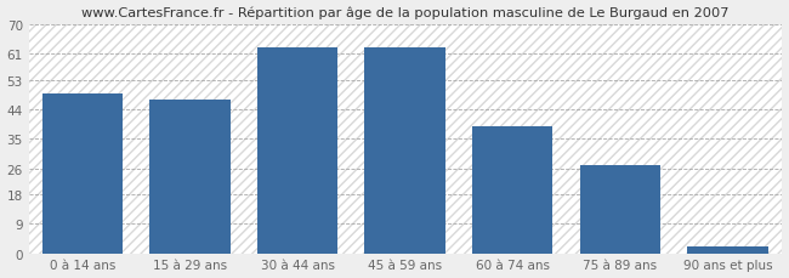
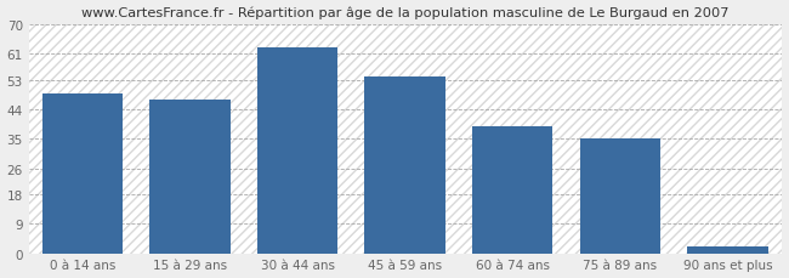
45 à 59 ans: 63 -> 54
75 à 89 ans: 27 -> 35
